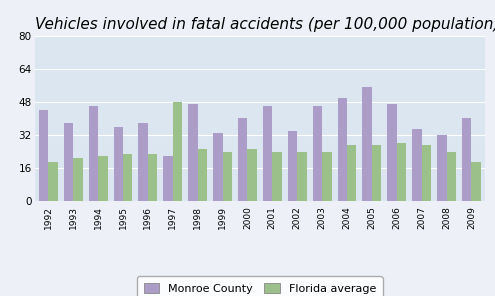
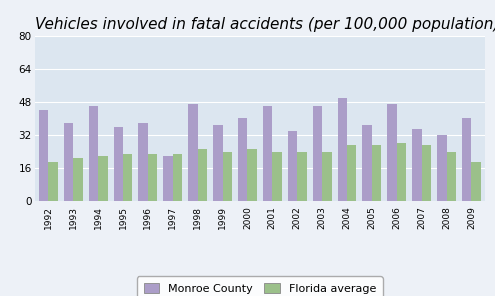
Florida average/1997: 48 -> 23
Monroe County/1999: 33 -> 37
Monroe County/2005: 55 -> 37
